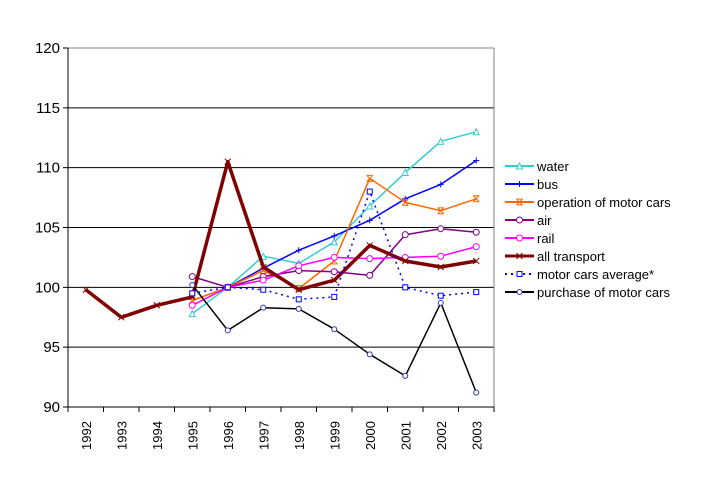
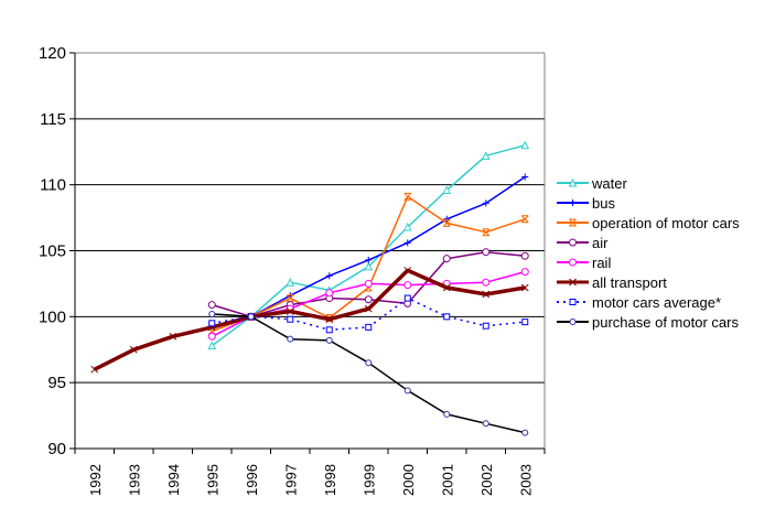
all transport/1992: 99.8 -> 96.0
all transport/1996: 110.5 -> 100.0
purchase of motor cars/1996: 96.4 -> 100.0
all transport/1997: 101.7 -> 100.4
motor cars average*/2000: 108.0 -> 101.4
purchase of motor cars/2002: 98.7 -> 91.9
